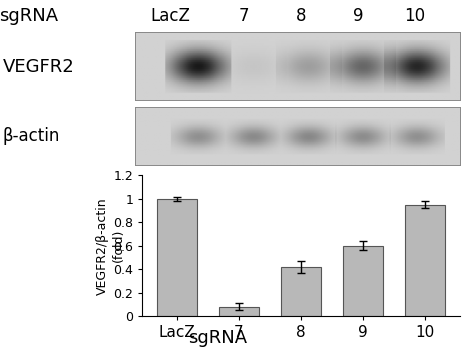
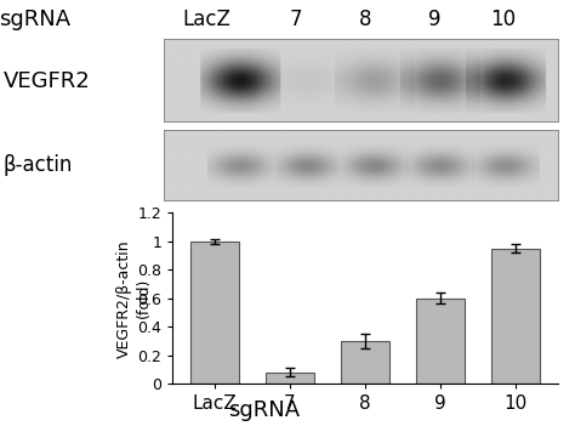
8: 0.42 -> 0.30
